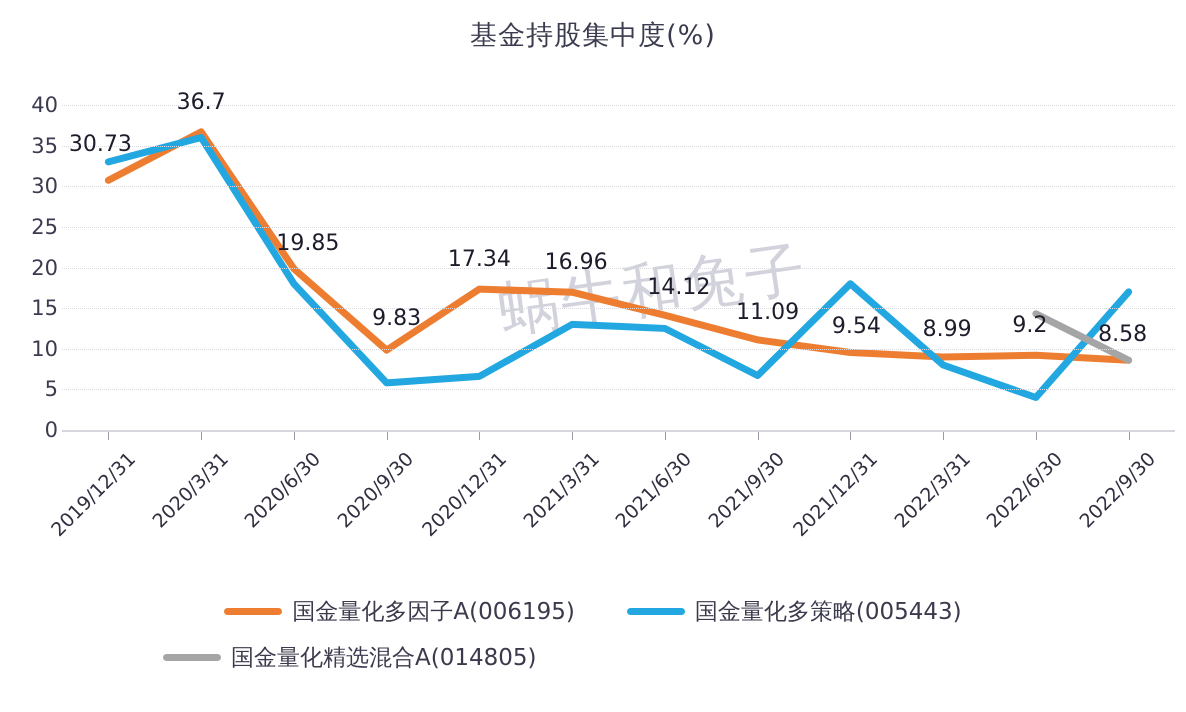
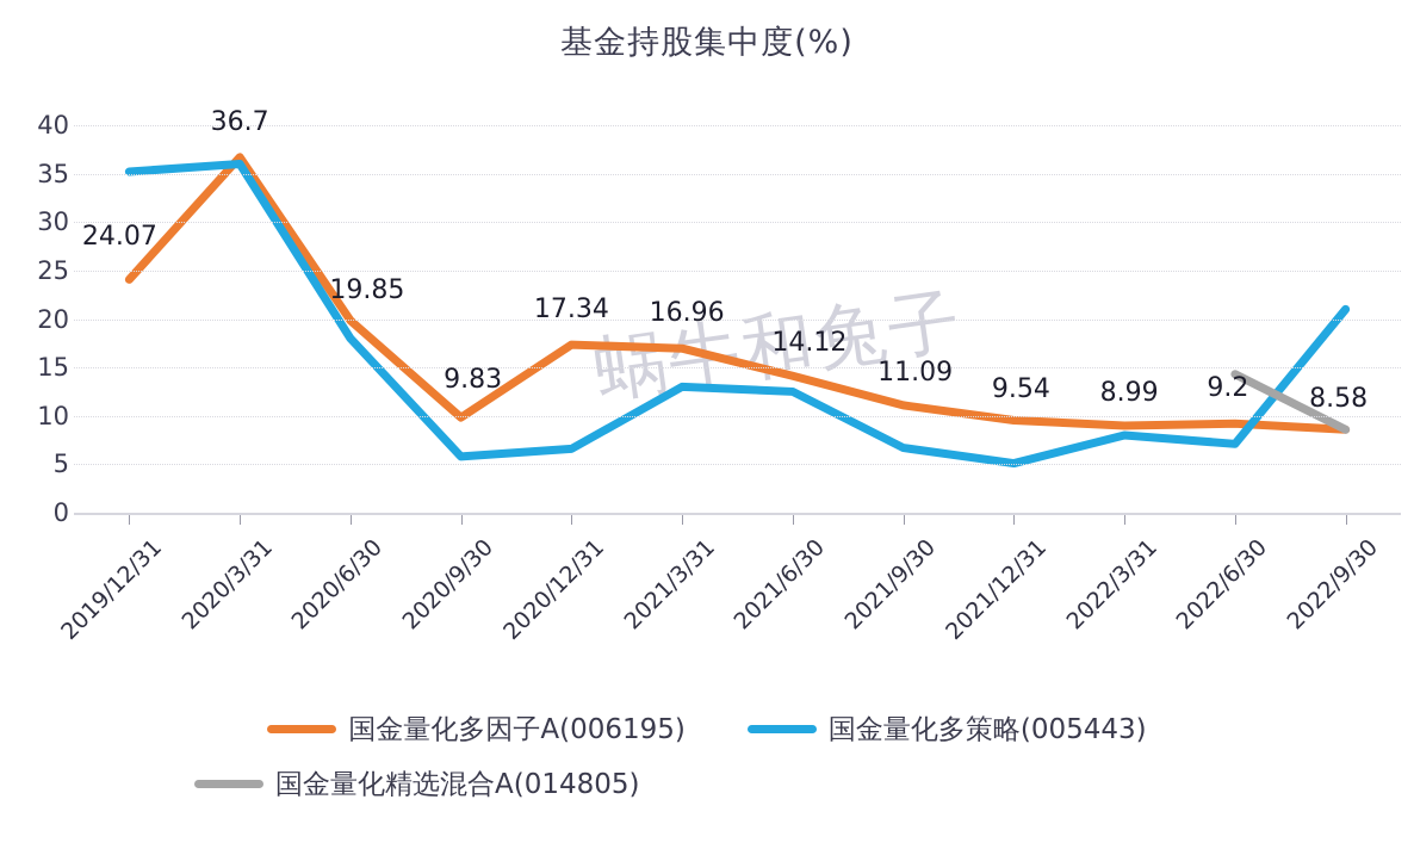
国金量化多因子A(006195)/2019/12/31: 30.73 -> 24.07
国金量化多策略(005443)/2019/12/31: 33 -> 35
国金量化多策略(005443)/2021/12/31: 18 -> 5
国金量化多策略(005443)/2022/6/30: 4 -> 7
国金量化多策略(005443)/2022/9/30: 17 -> 21
